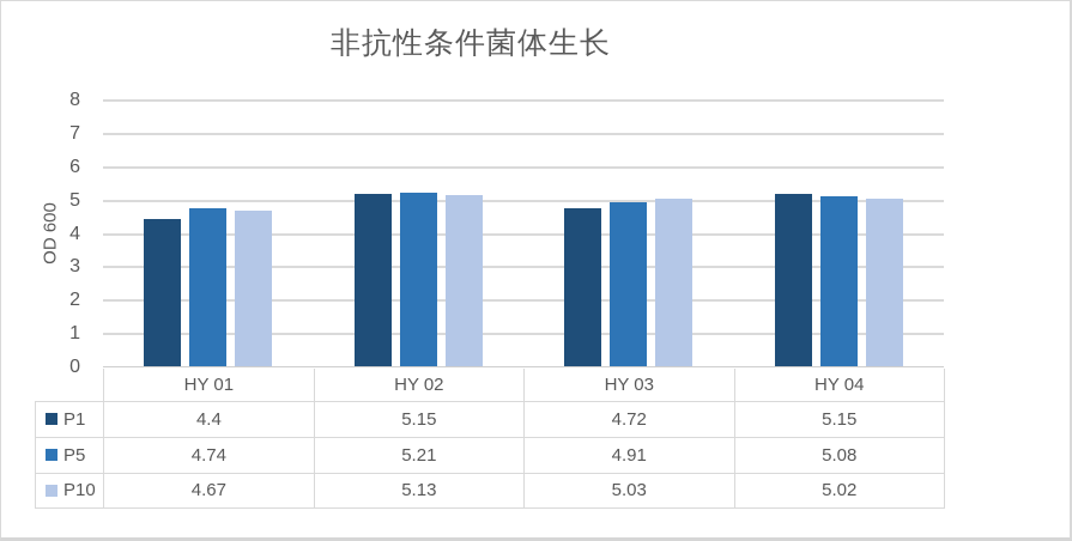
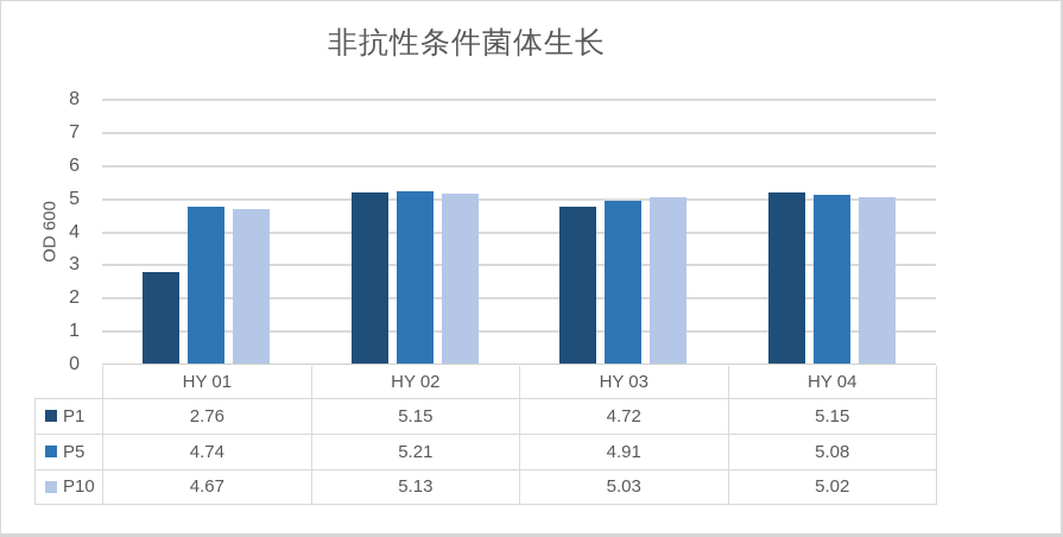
P1/HY 01: 4.4 -> 2.76
